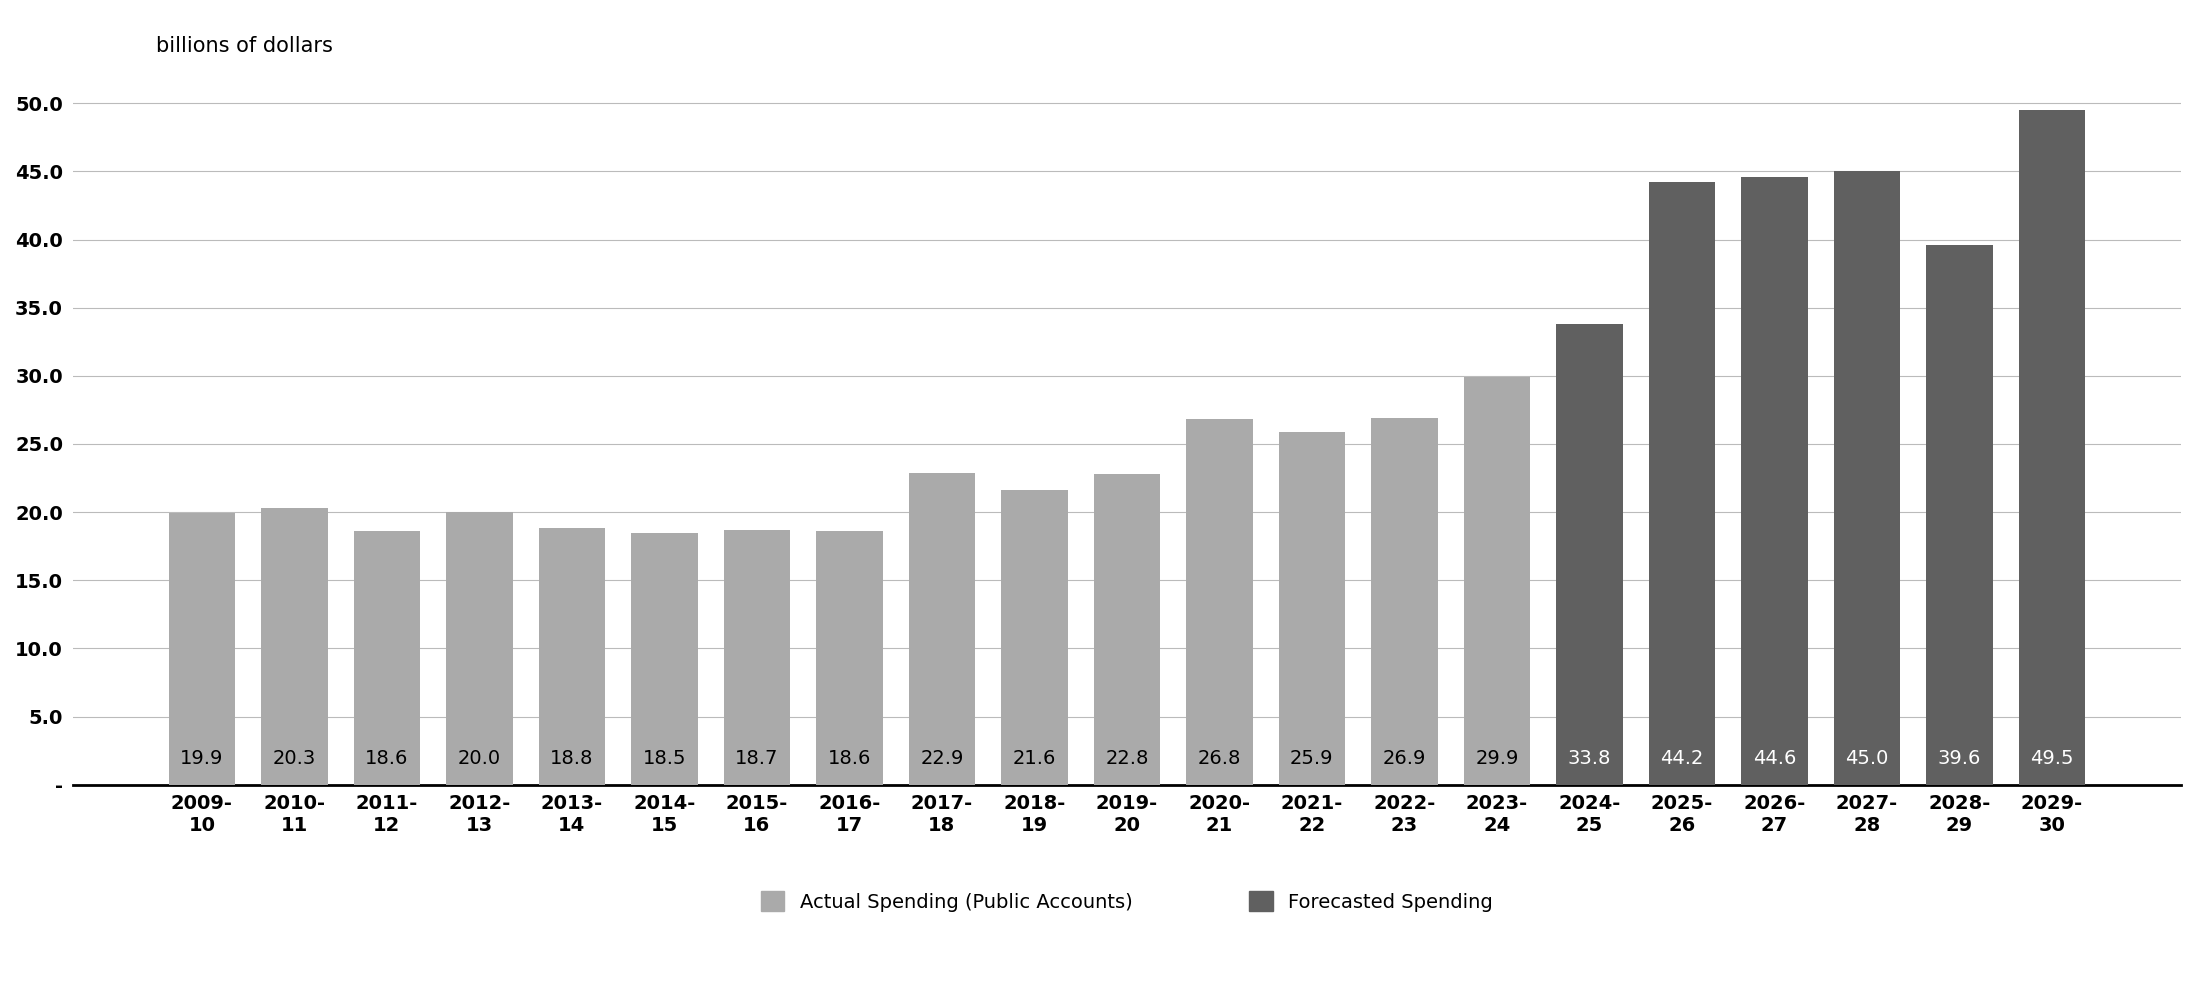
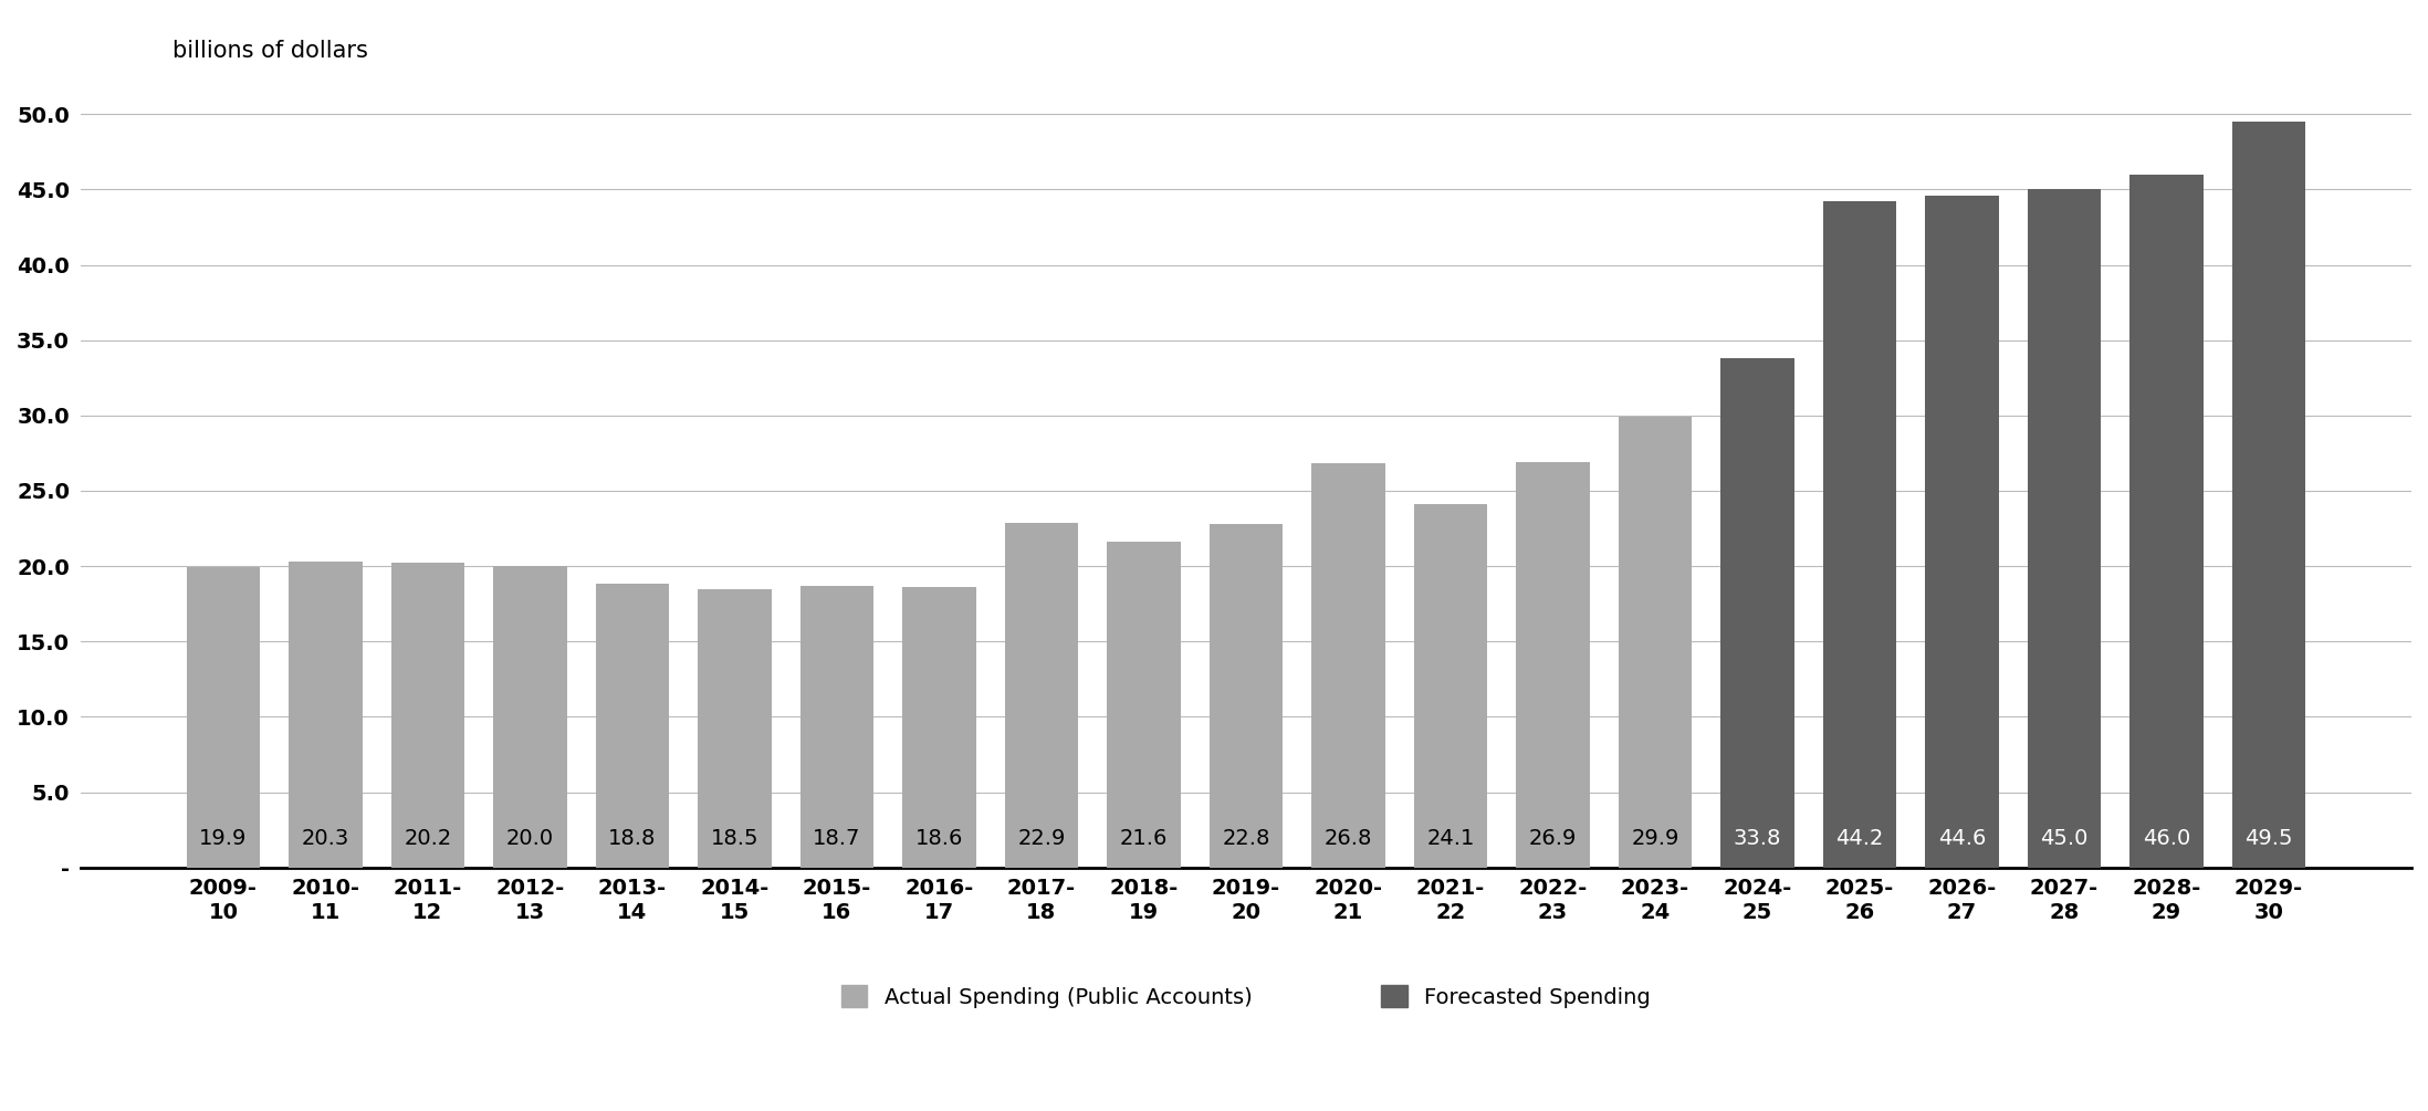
2011- 12: 18.6 -> 20.2
2021- 22: 25.9 -> 24.1
2028- 29: 39.6 -> 46.0
